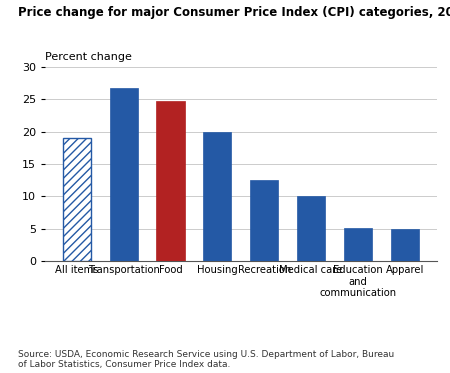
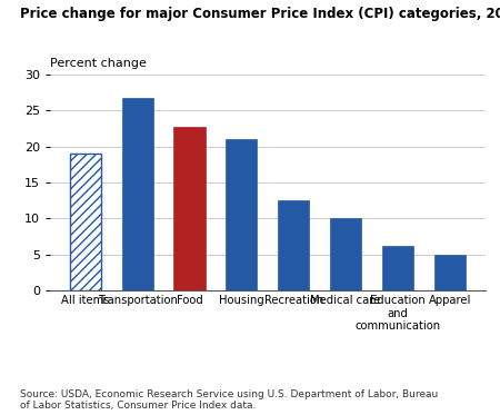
Food: 24.8 -> 22.8
Housing: 20.0 -> 21.0
Education and communication: 5.1 -> 6.2
